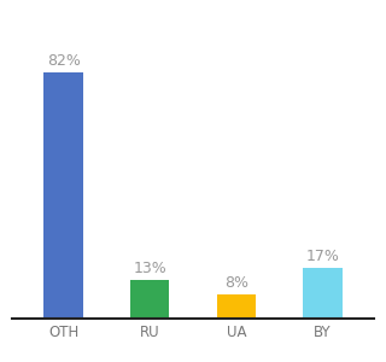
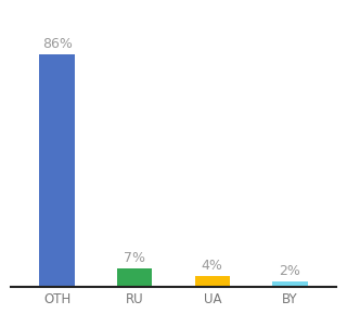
OTH: 82% -> 86%
RU: 13% -> 7%
UA: 8% -> 4%
BY: 17% -> 2%
